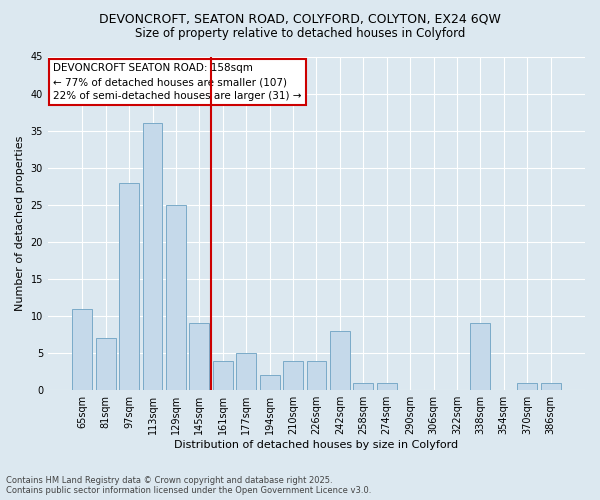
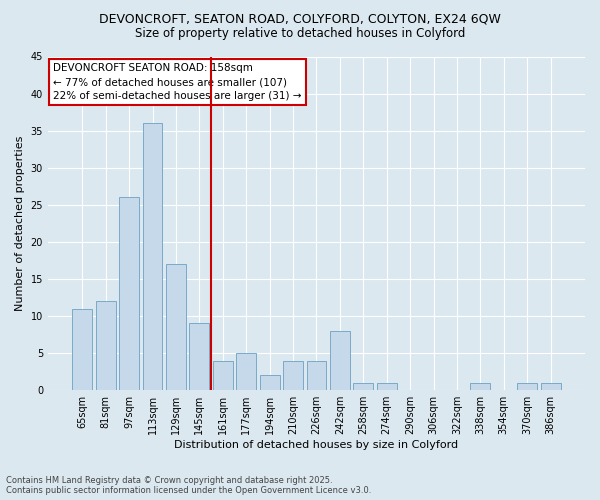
81sqm: 7 -> 12
97sqm: 28 -> 26
129sqm: 25 -> 17
338sqm: 9 -> 1
